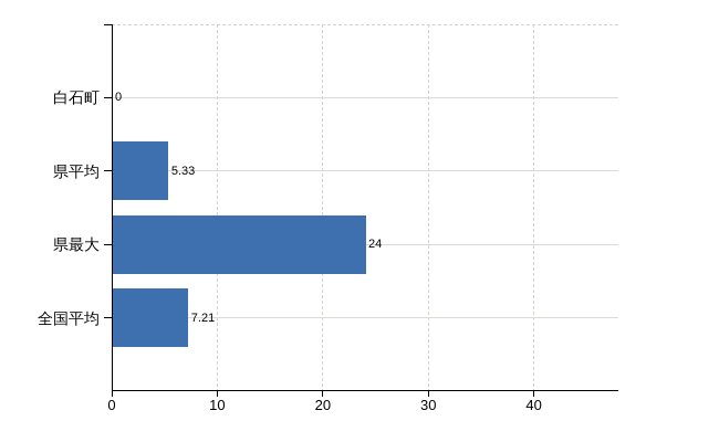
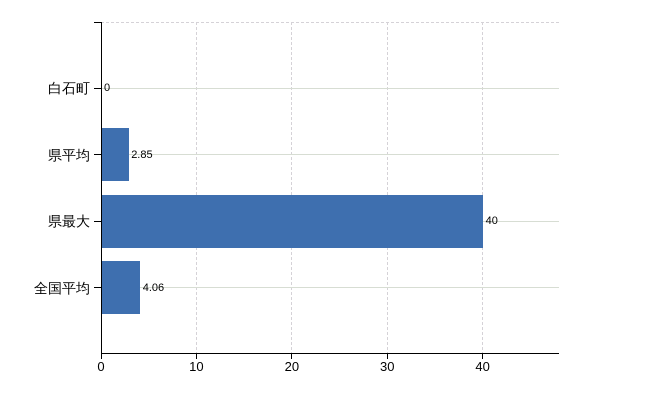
県平均: 5.33 -> 2.85
県最大: 24 -> 40
全国平均: 7.21 -> 4.06
